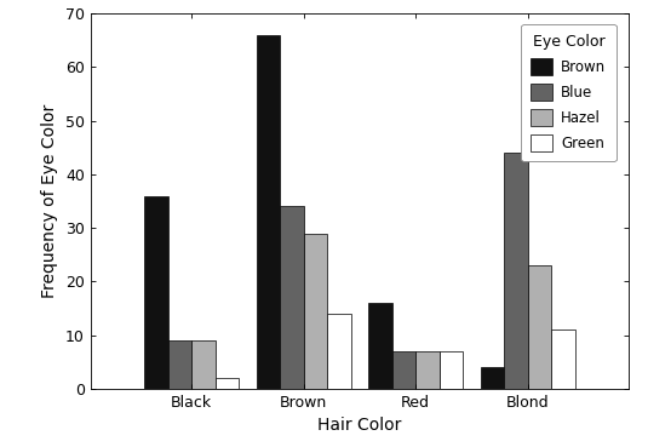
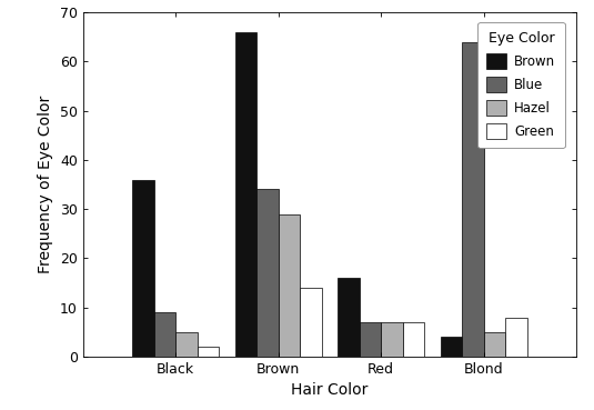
Hazel/Black: 9 -> 5
Blue/Blond: 44 -> 64
Hazel/Blond: 23 -> 5
Green/Blond: 11 -> 8
